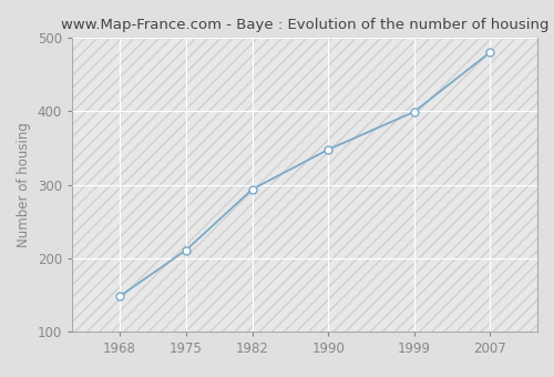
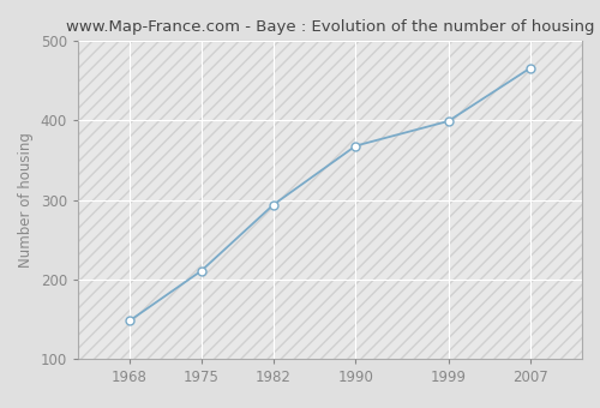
1990: 348 -> 368
2007: 480 -> 466
